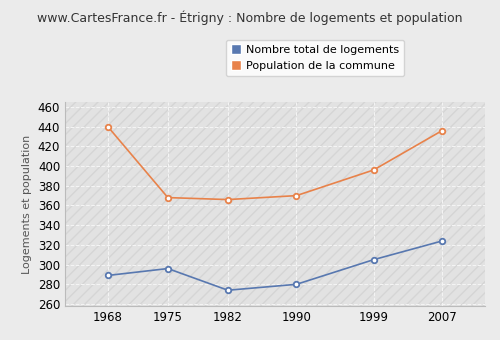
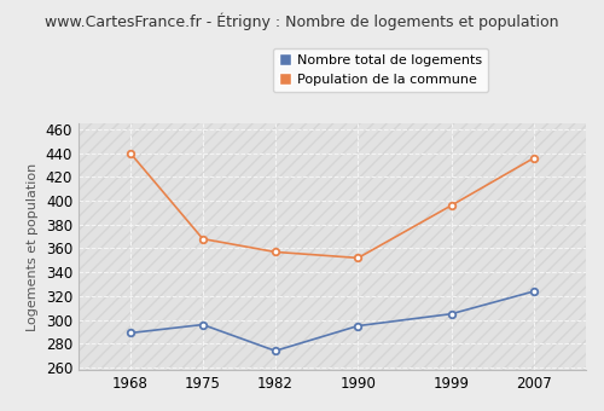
Population de la commune/1982: 366 -> 357
Nombre total de logements/1990: 280 -> 295
Population de la commune/1990: 370 -> 352
